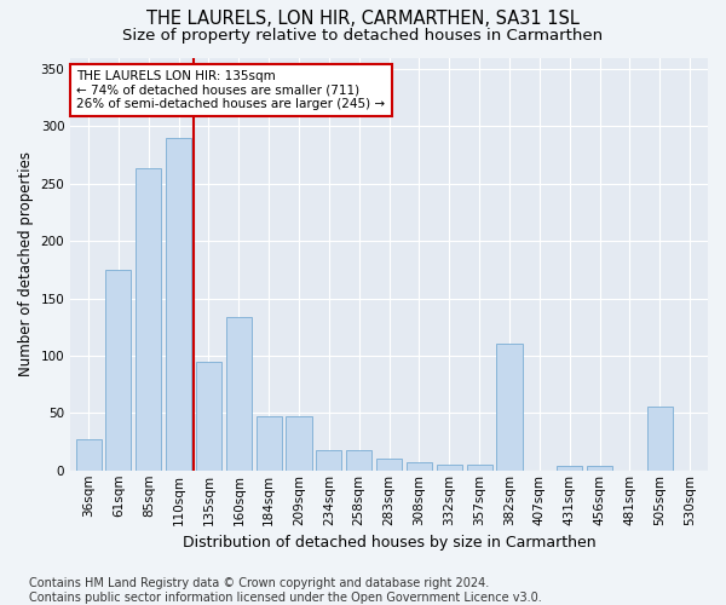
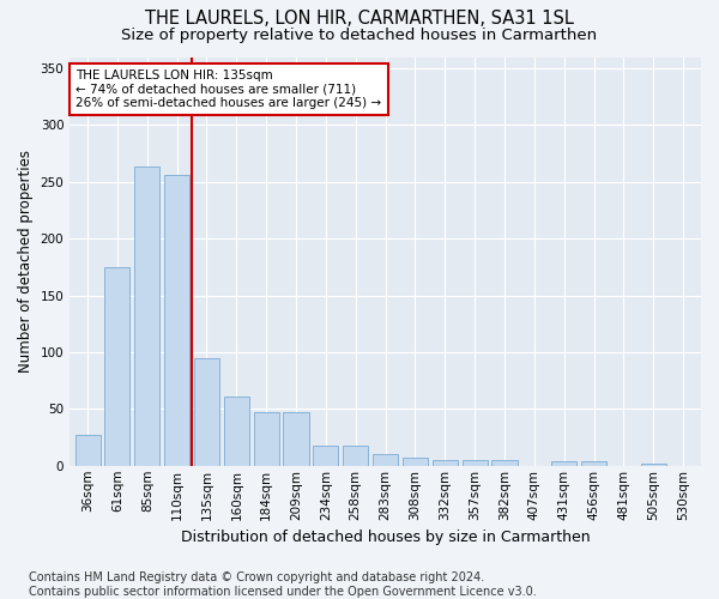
110sqm: 290 -> 256
160sqm: 134 -> 61
382sqm: 110 -> 5
505sqm: 56 -> 2
